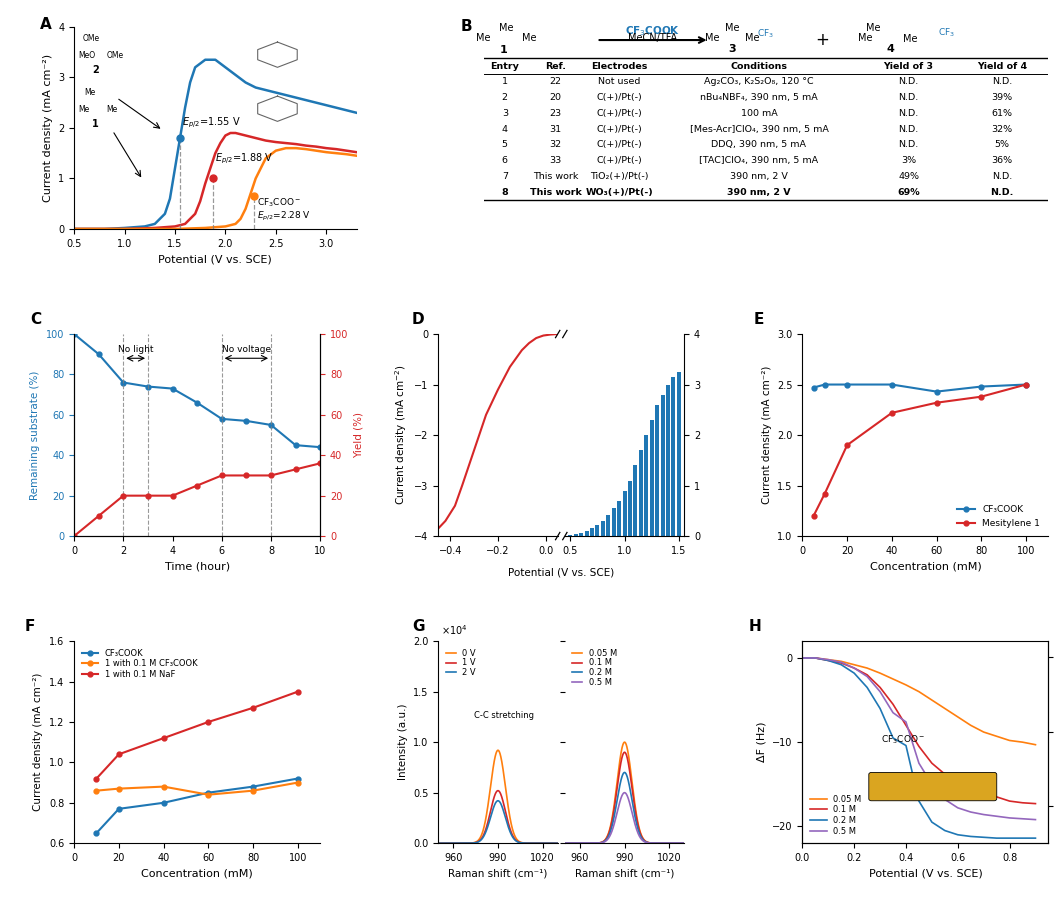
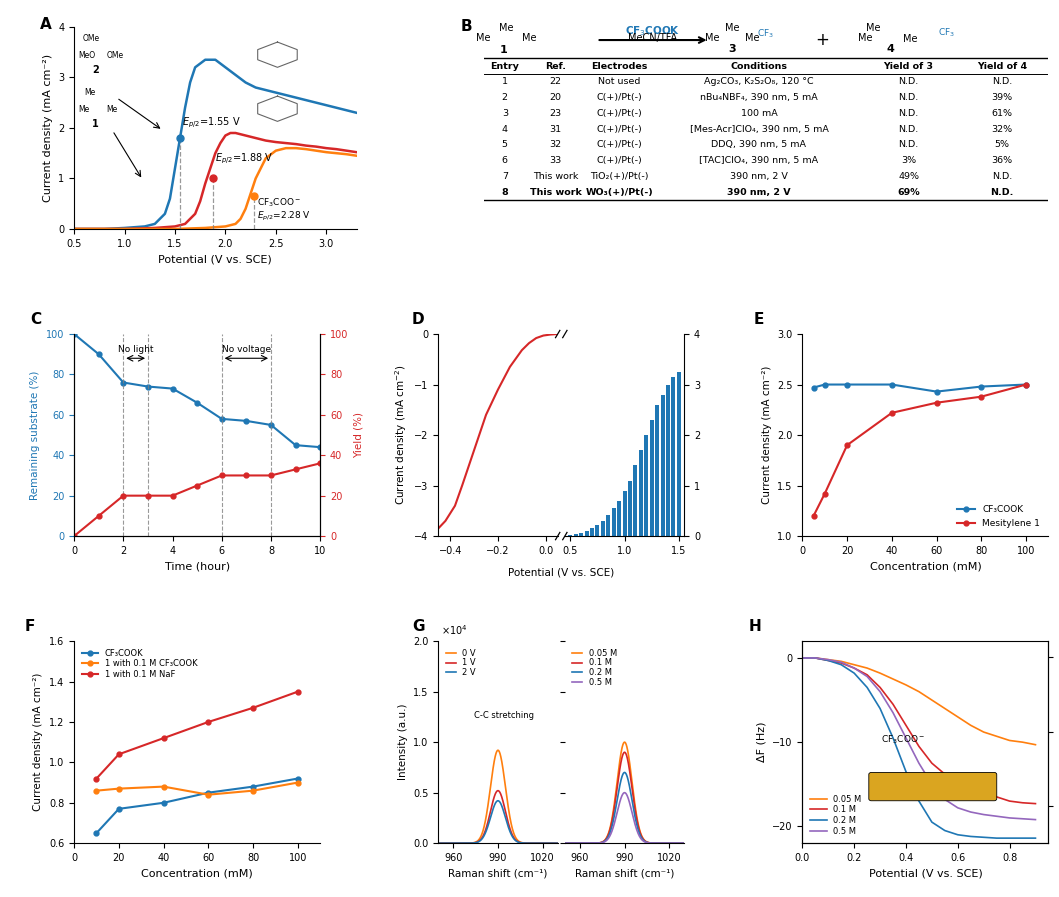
0.2 M/0.4: -10.4 -> -13.5
0.5 M/0.4: -7.6 -> -9.5
